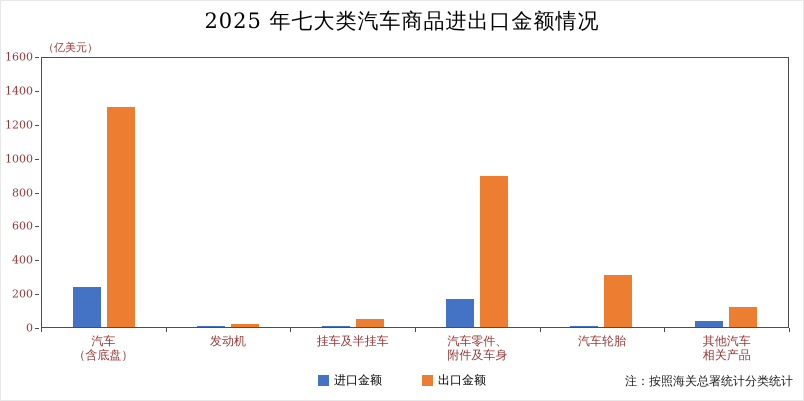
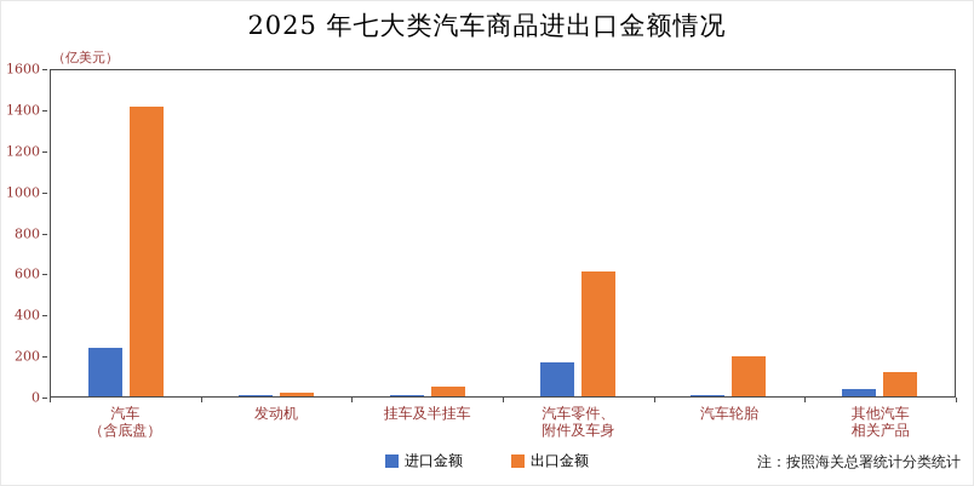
出口金额/汽车 （含底盘）: 1310 -> 1420
出口金额/汽车零件、 附件及车身: 900 -> 610
出口金额/汽车轮胎: 310 -> 200
